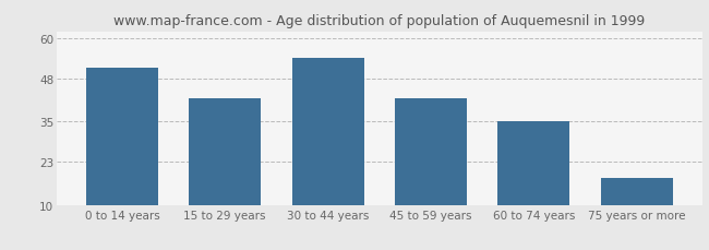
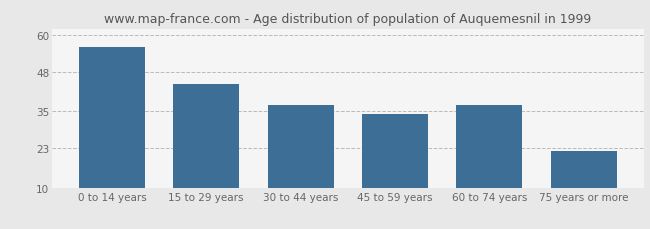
0 to 14 years: 51 -> 56
15 to 29 years: 42 -> 44
30 to 44 years: 54 -> 37
45 to 59 years: 42 -> 34
60 to 74 years: 35 -> 37
75 years or more: 18 -> 22
